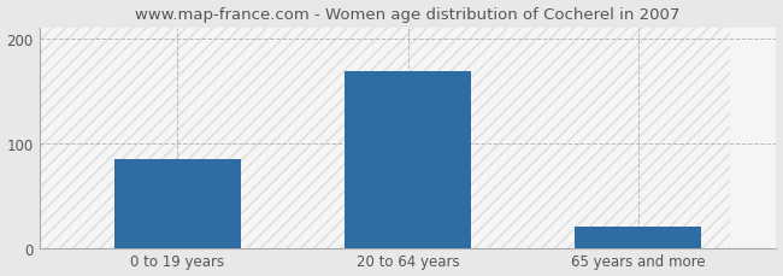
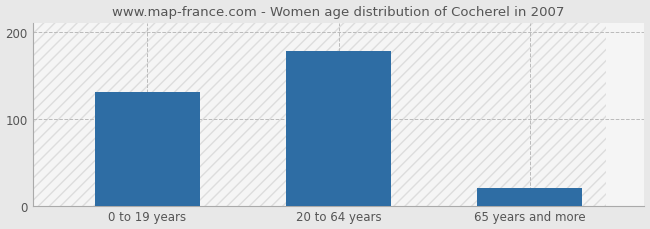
0 to 19 years: 85 -> 130
20 to 64 years: 168 -> 178
